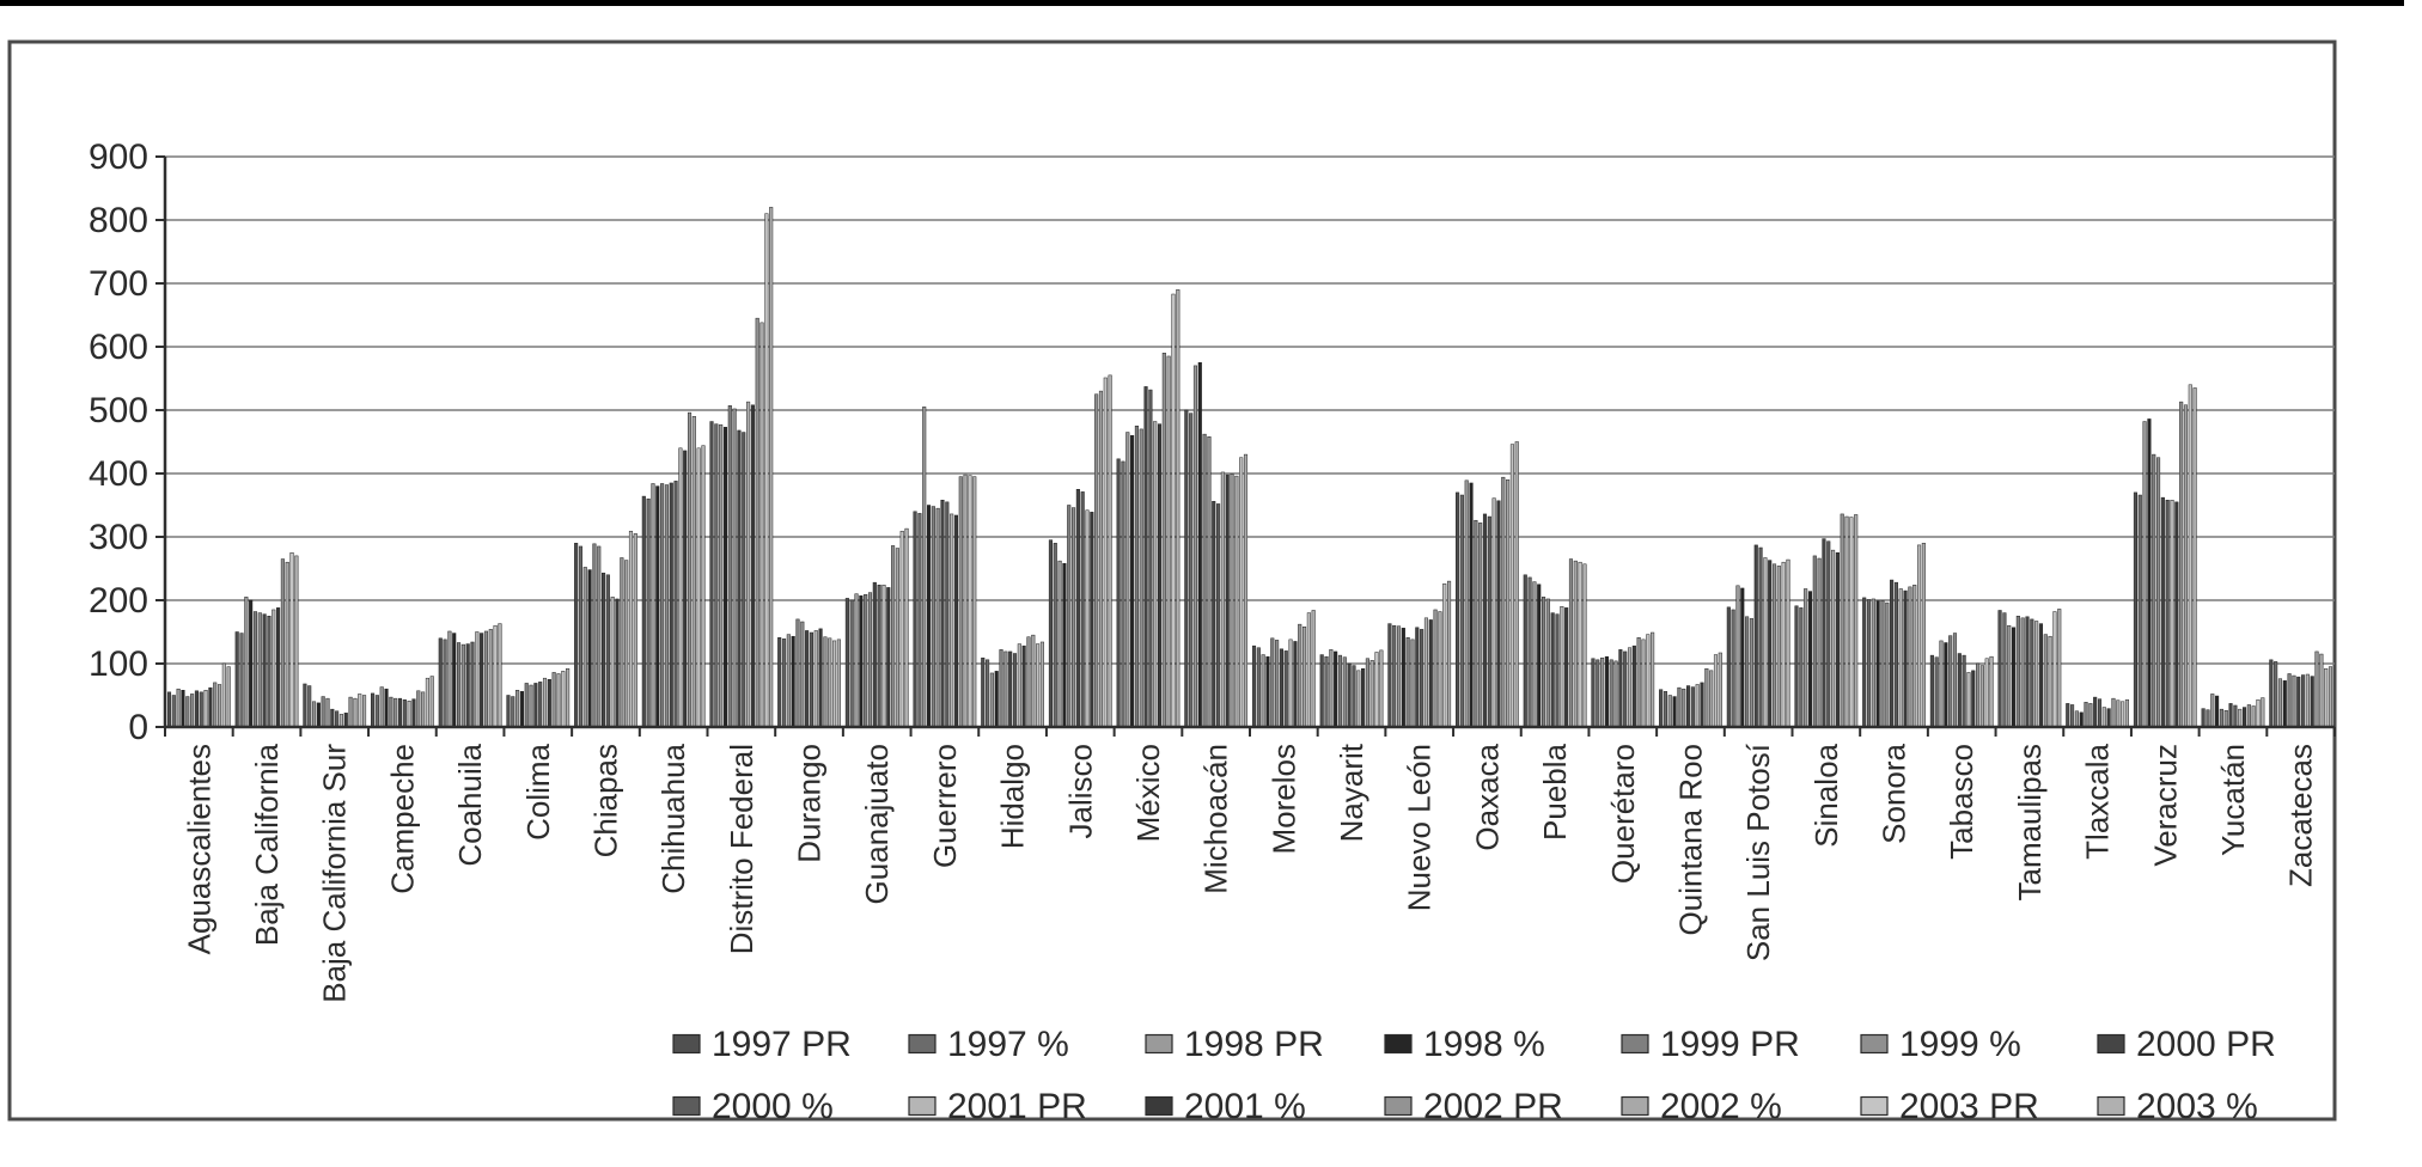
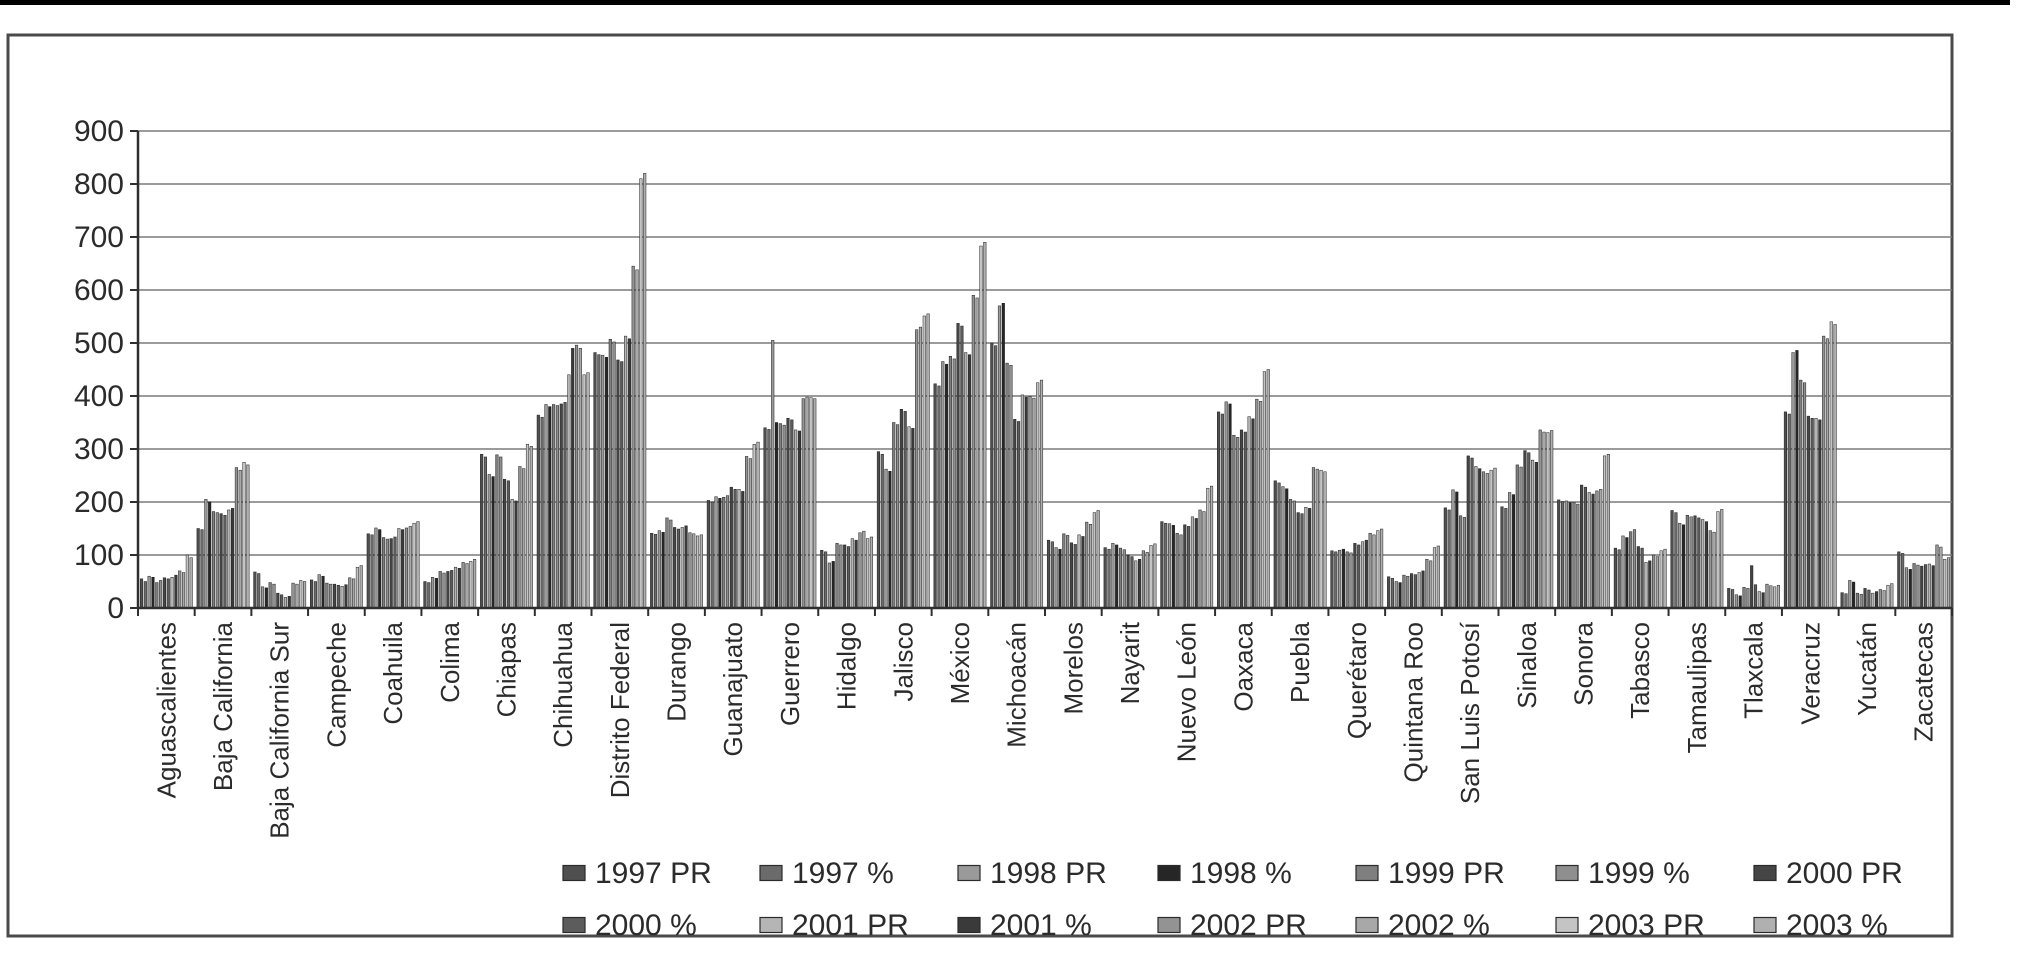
2001 %/Chihuahua: 440 -> 490
2000 PR/Tlaxcala: 50 -> 80
